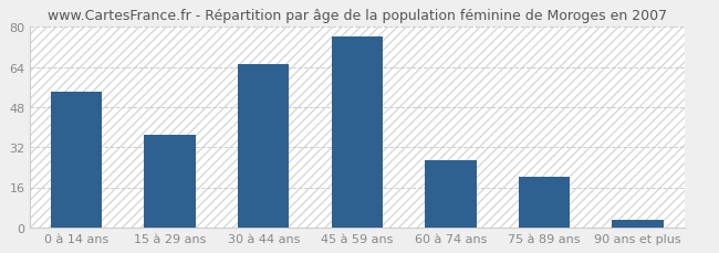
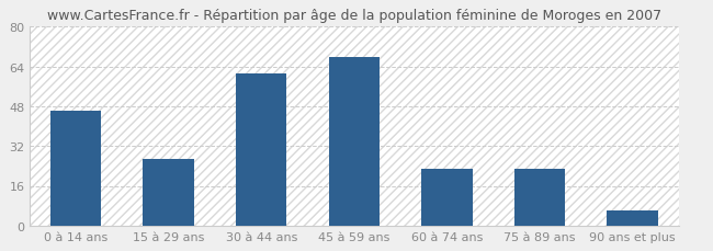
0 à 14 ans: 54 -> 46
15 à 29 ans: 37 -> 27
30 à 44 ans: 65 -> 61
45 à 59 ans: 76 -> 68
60 à 74 ans: 27 -> 23
75 à 89 ans: 20 -> 23
90 ans et plus: 3 -> 6
